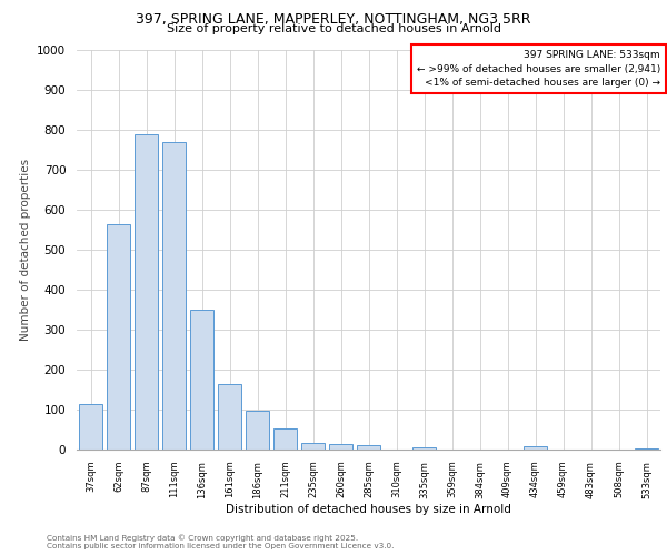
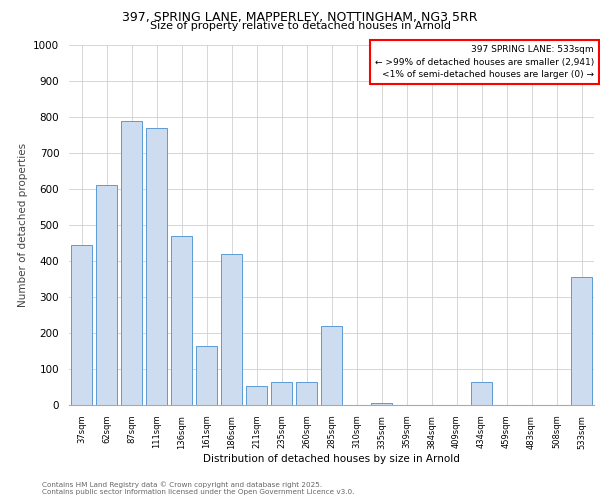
37sqm: 115 -> 445
62sqm: 565 -> 610
136sqm: 350 -> 470
186sqm: 97 -> 420
235sqm: 18 -> 65
260sqm: 13 -> 65
285sqm: 10 -> 220
434sqm: 8 -> 65
533sqm: 3 -> 355
